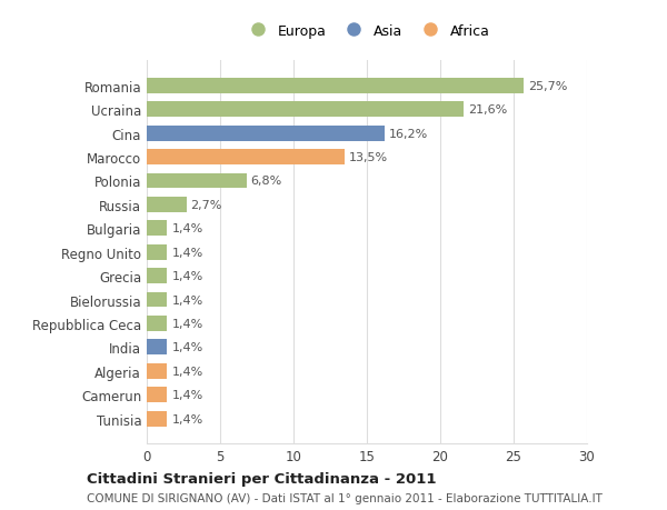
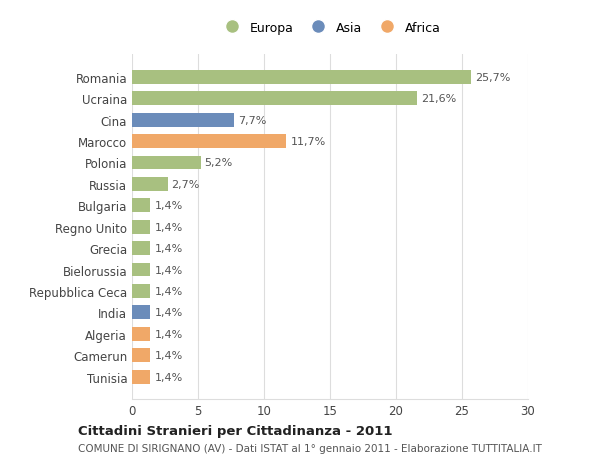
Cina: 16,2% -> 7,7%
Marocco: 13,5% -> 11,7%
Polonia: 6,8% -> 5,2%
